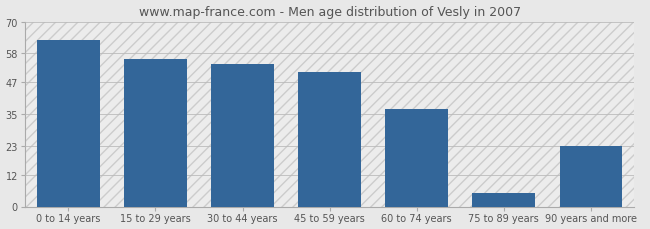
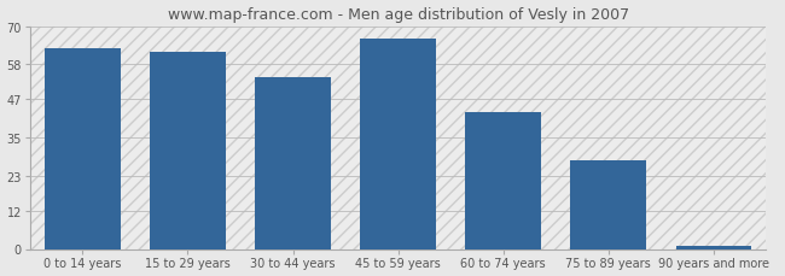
15 to 29 years: 56 -> 62
45 to 59 years: 51 -> 66
60 to 74 years: 37 -> 43
75 to 89 years: 5 -> 28
90 years and more: 23 -> 1
